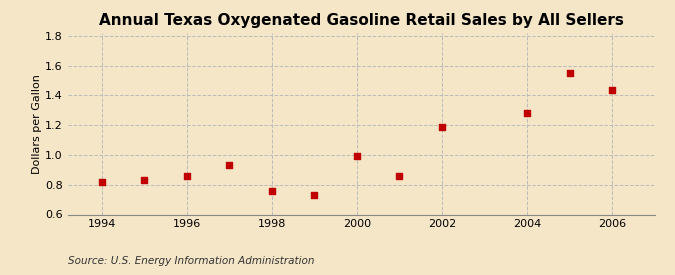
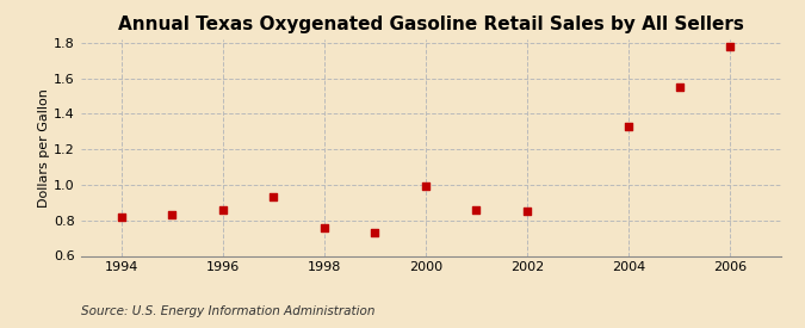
2002: 1.19 -> 0.85
2004: 1.28 -> 1.33
2006: 1.44 -> 1.78
